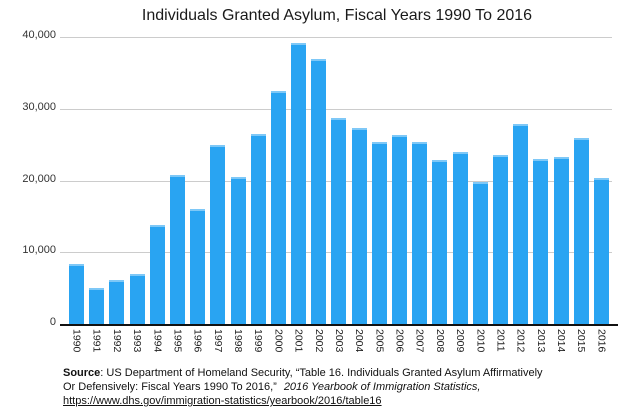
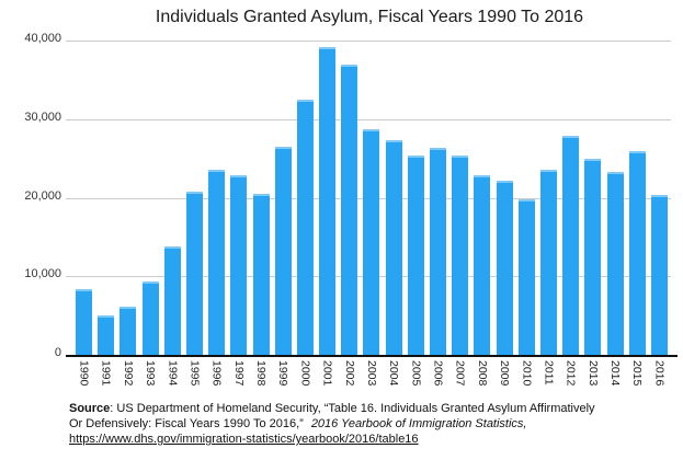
1993: 7000 -> 9000
1996: 16000 -> 24000
1997: 25000 -> 23000
2009: 24000 -> 22000
2013: 23000 -> 25000
